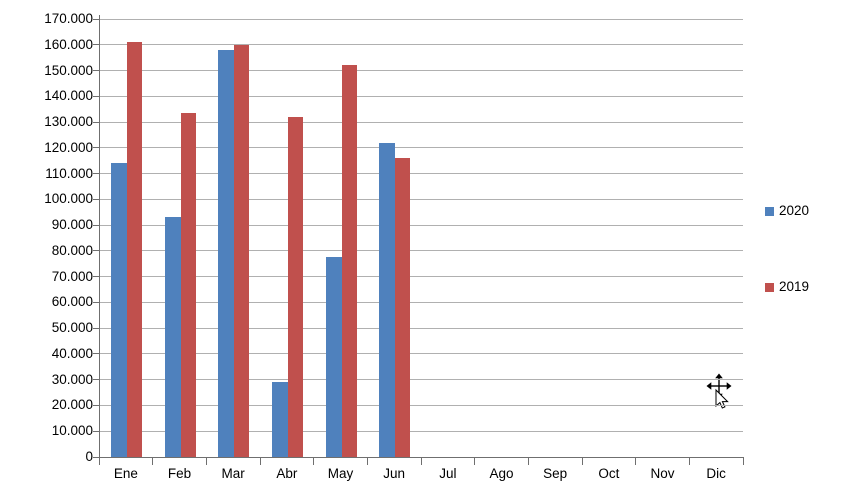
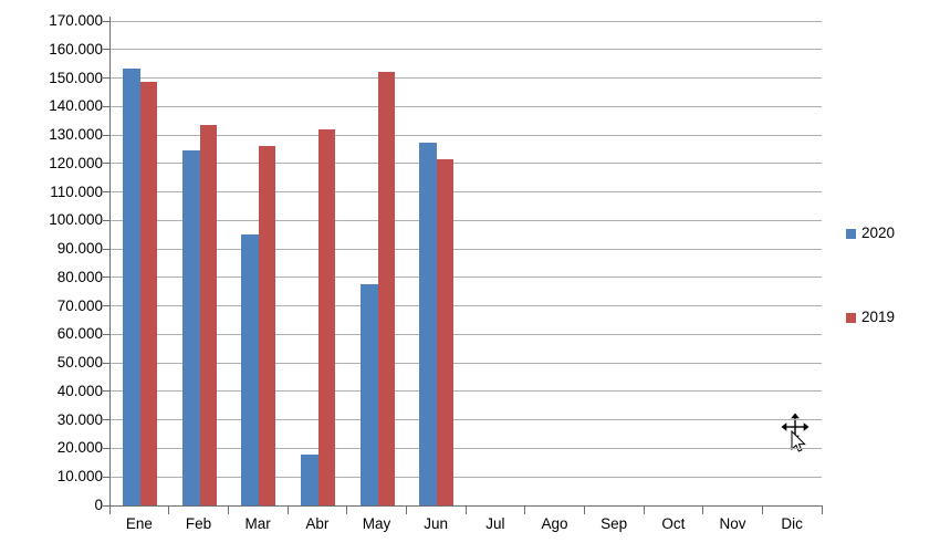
2020/Ene: 114000 -> 154000
2019/Ene: 161000 -> 148000
2020/Feb: 93000 -> 124000
2020/Mar: 158000 -> 95000
2019/Mar: 160000 -> 126000
2020/Abr: 29000 -> 18000
2020/Jun: 122000 -> 128000
2019/Jun: 116000 -> 122000
